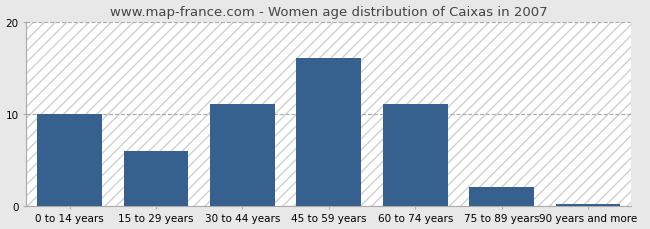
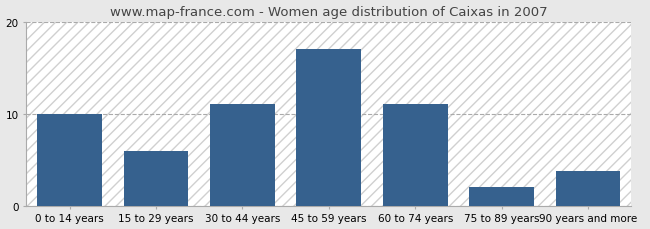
45 to 59 years: 16.0 -> 17.0
90 years and more: 0.2 -> 3.8
